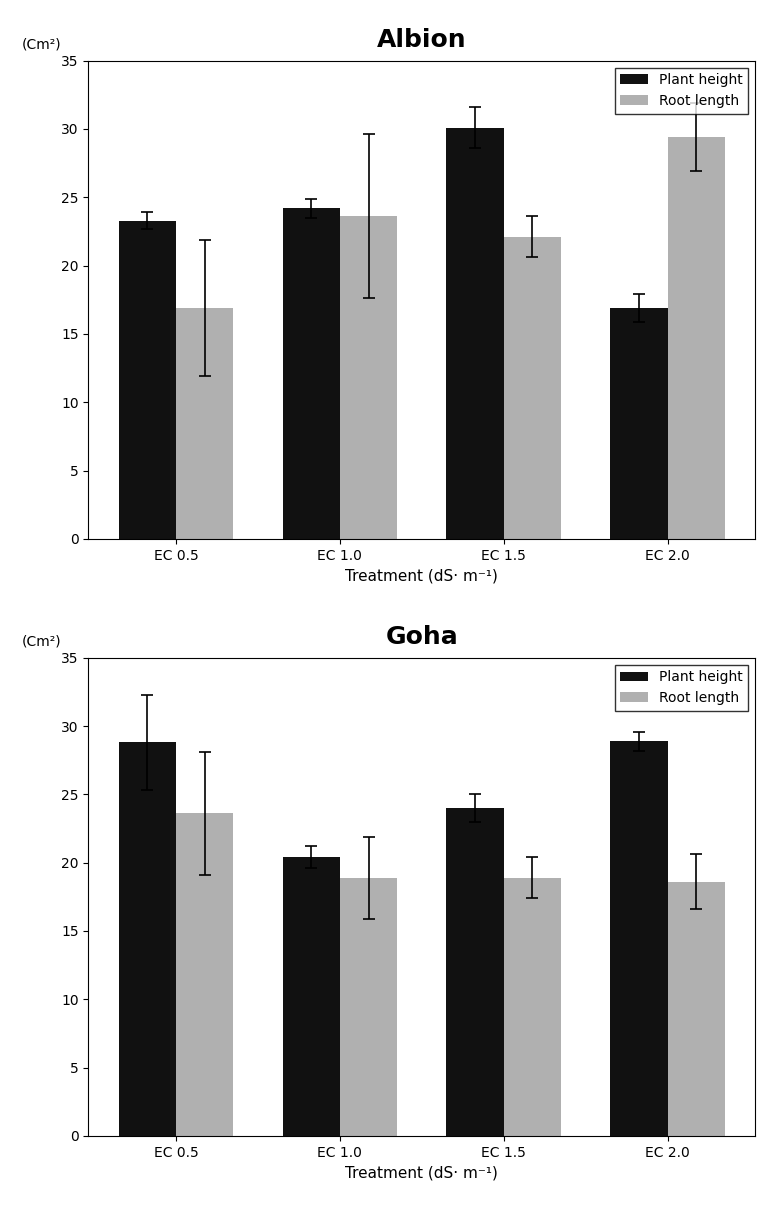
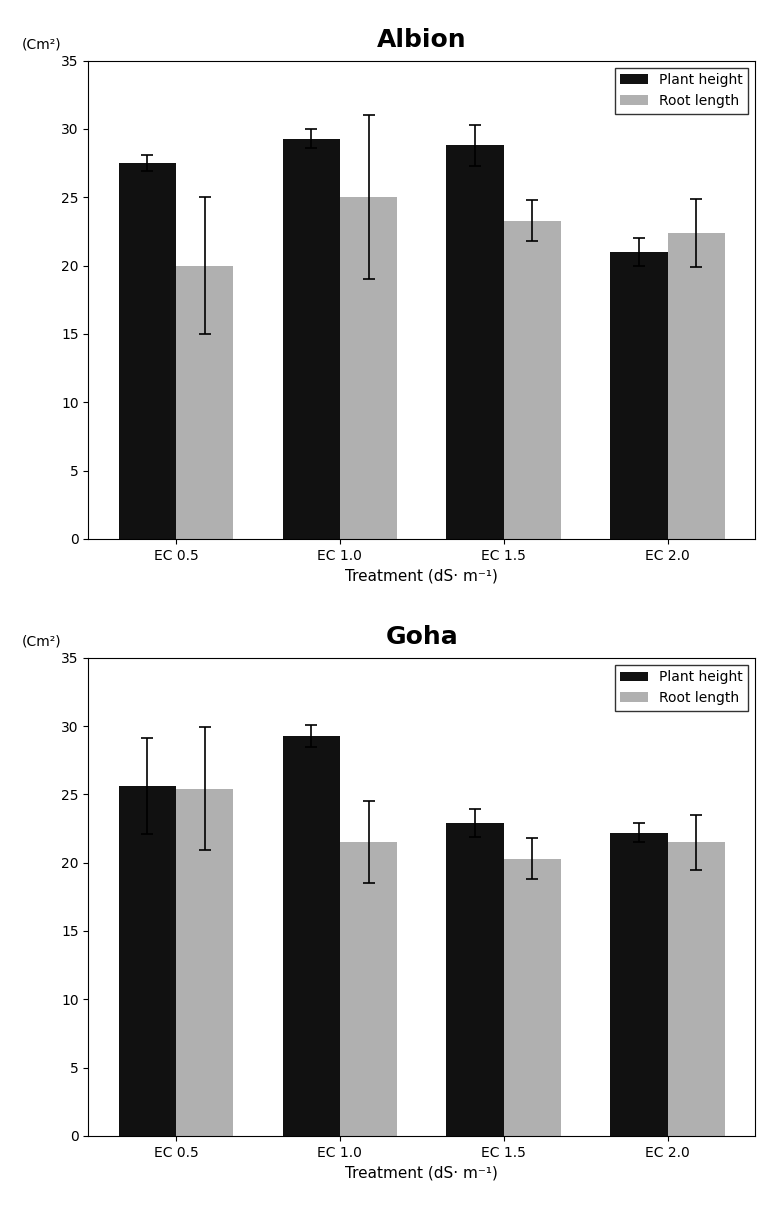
Albion/Plant height/EC 0.5: 23.3 -> 27.5
Albion/Root length/EC 0.5: 16.9 -> 20.0
Albion/Plant height/EC 1.0: 24.2 -> 29.3
Albion/Root length/EC 1.0: 23.6 -> 25.0
Albion/Plant height/EC 1.5: 30.1 -> 28.8
Albion/Root length/EC 1.5: 22.1 -> 23.3
Albion/Plant height/EC 2.0: 16.9 -> 21.0
Albion/Root length/EC 2.0: 29.4 -> 22.4
Goha/Plant height/EC 0.5: 28.8 -> 25.6
Goha/Root length/EC 0.5: 23.6 -> 25.4
Goha/Plant height/EC 1.0: 20.4 -> 29.3
Goha/Root length/EC 1.0: 18.9 -> 21.5
Goha/Plant height/EC 1.5: 24.0 -> 22.9
Goha/Root length/EC 1.5: 18.9 -> 20.3
Goha/Plant height/EC 2.0: 28.9 -> 22.2
Goha/Root length/EC 2.0: 18.6 -> 21.5
